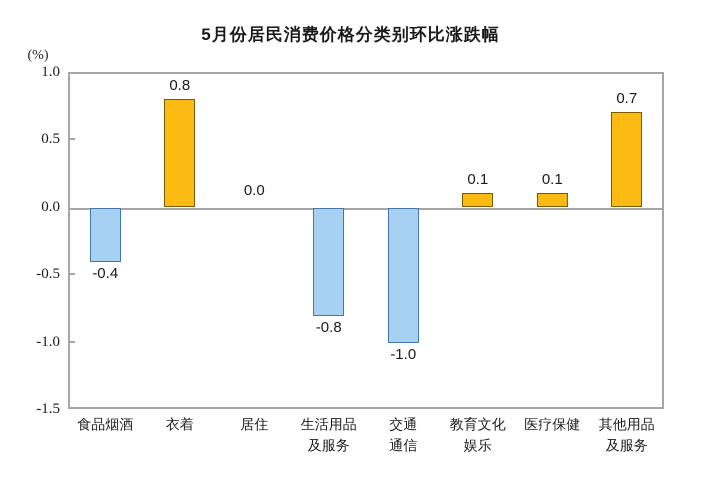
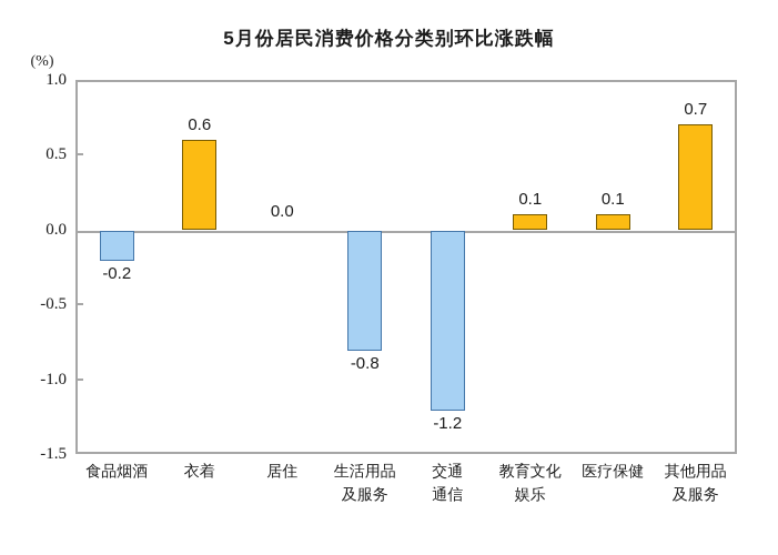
食品烟酒: -0.4 -> -0.2
衣着: 0.8 -> 0.6
交通 通信: -1.0 -> -1.2
